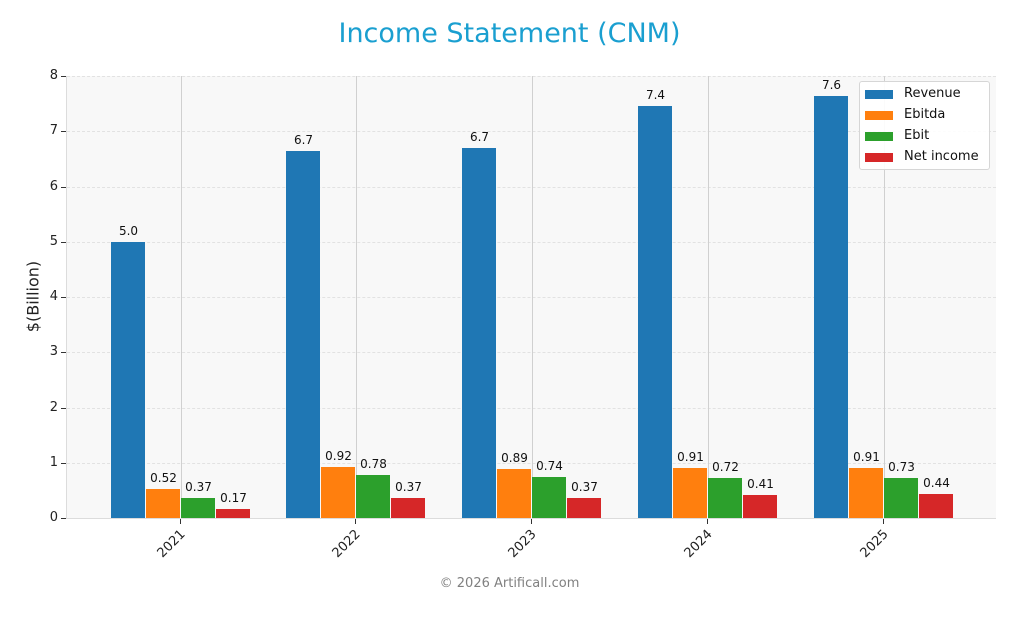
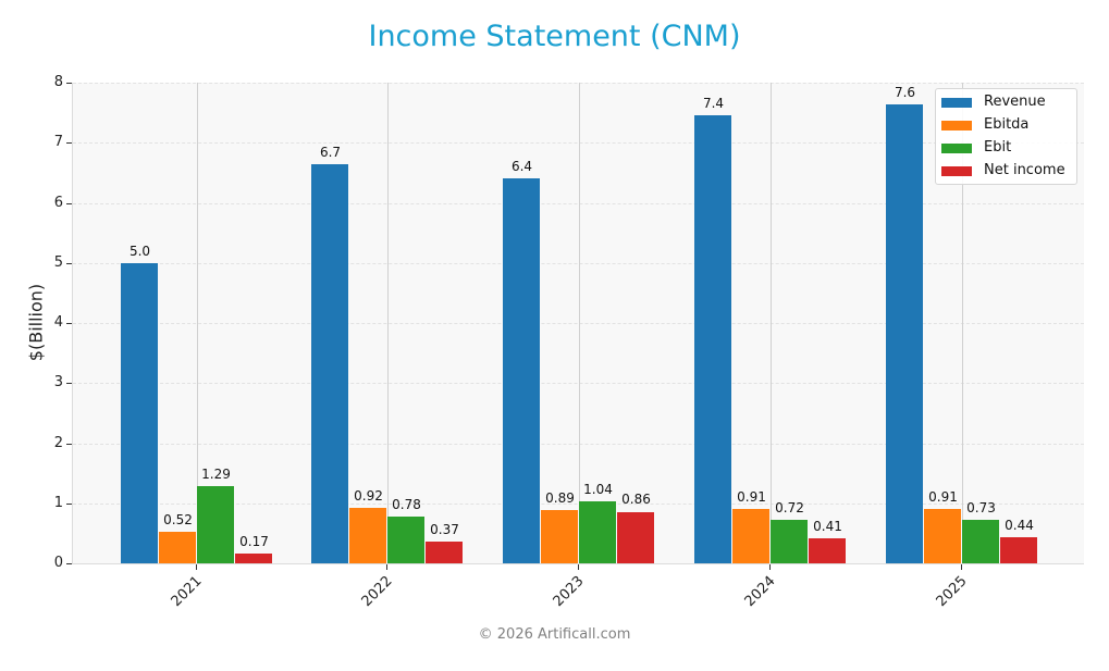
Ebit/2021: 0.37 -> 1.29
Revenue/2023: 6.7 -> 6.4
Ebit/2023: 0.74 -> 1.04
Net income/2023: 0.37 -> 0.86
